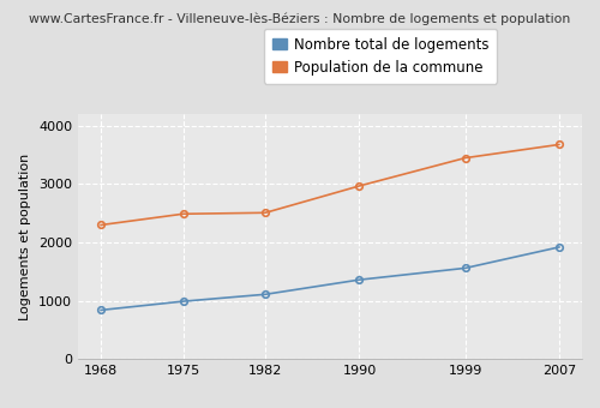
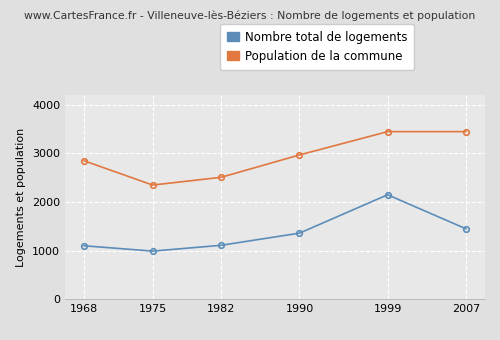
Nombre total de logements/1968: 840 -> 1100
Population de la commune/1968: 2300 -> 2850
Population de la commune/1975: 2490 -> 2350
Nombre total de logements/1999: 1560 -> 2150
Nombre total de logements/2007: 1920 -> 1450
Population de la commune/2007: 3680 -> 3450
